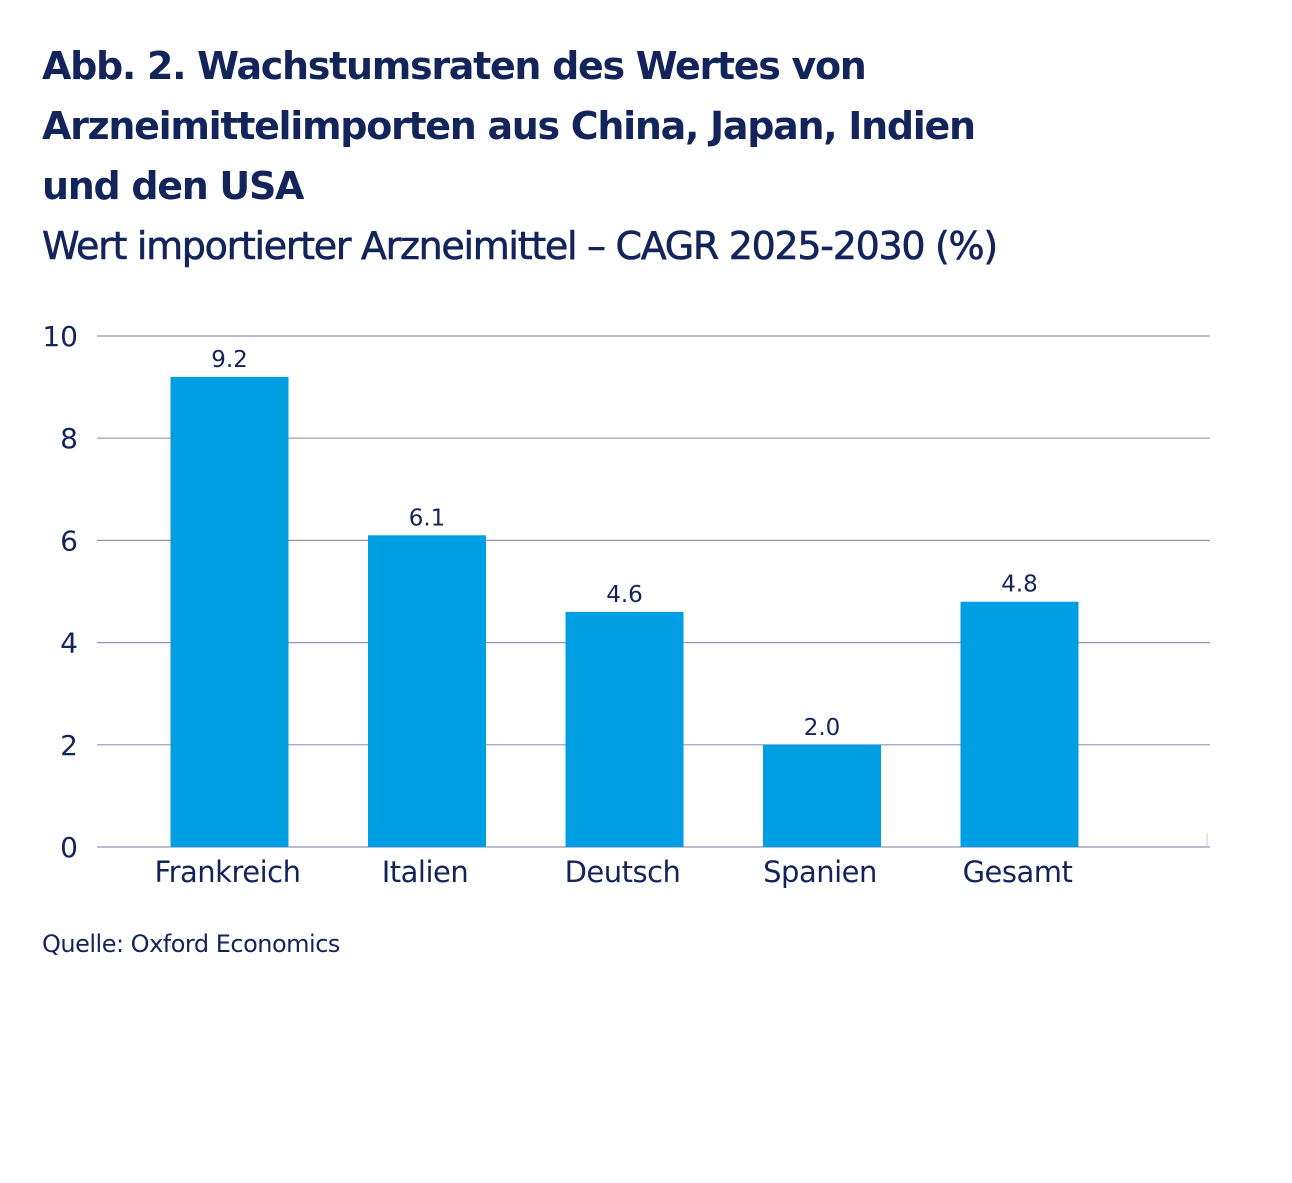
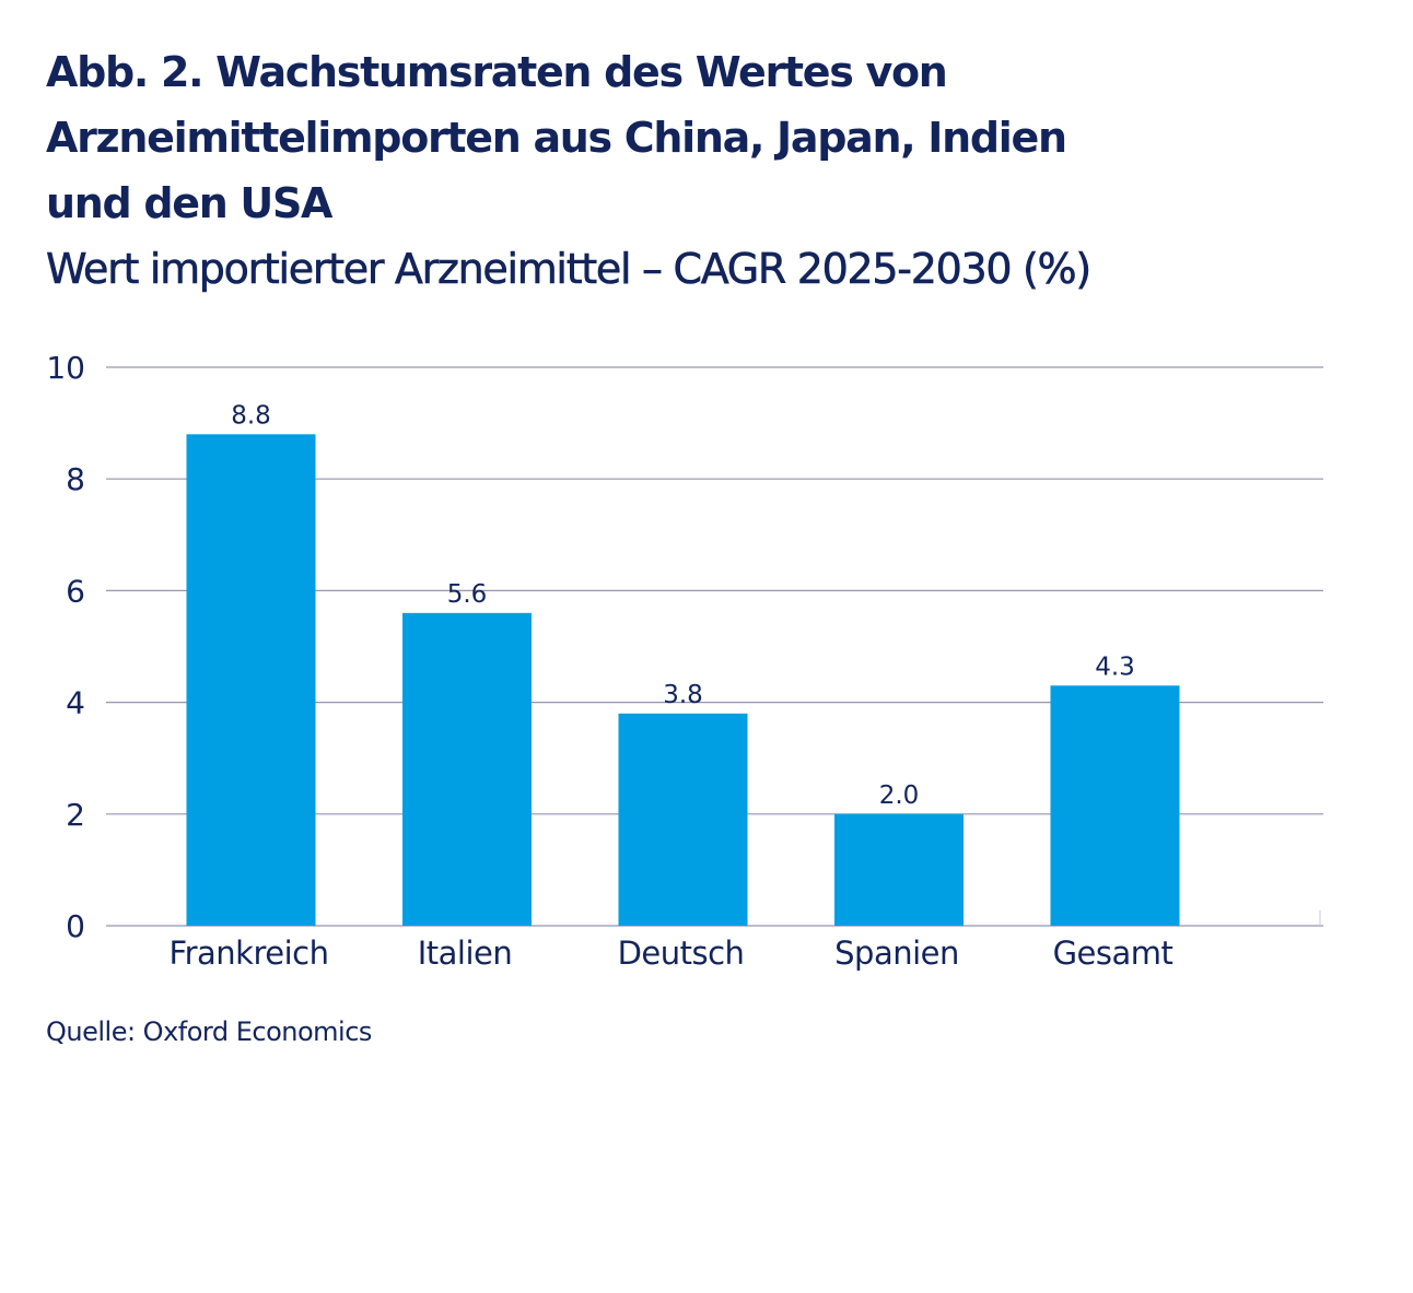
Frankreich: 9.2 -> 8.8
Italien: 6.1 -> 5.6
Deutsch: 4.6 -> 3.8
Gesamt: 4.8 -> 4.3
